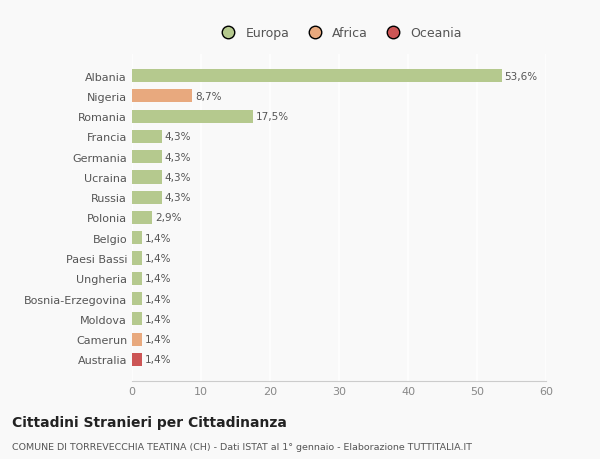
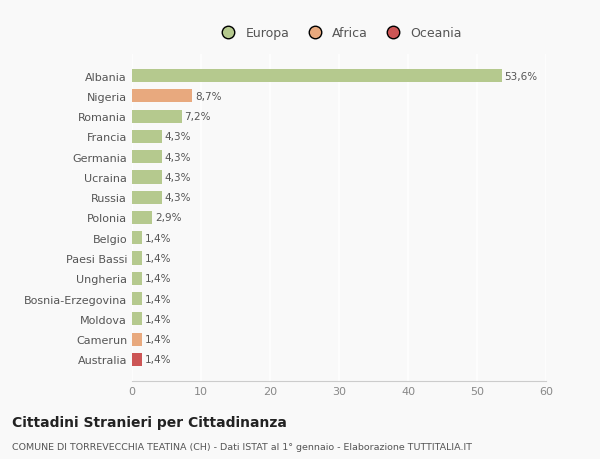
Romania: 17,5% -> 7,2%
